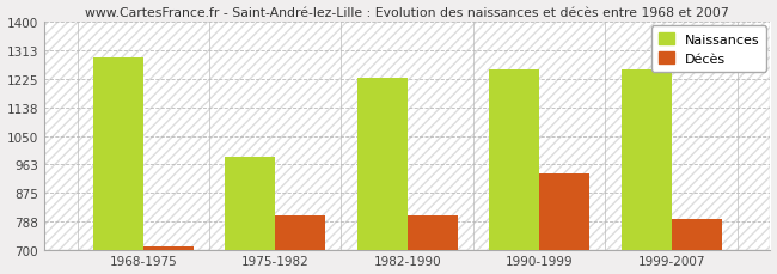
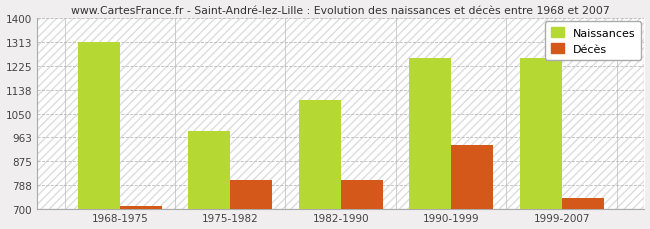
Naissances/1968-1975: 1290 -> 1313
Naissances/1982-1990: 1230 -> 1100
Décès/1999-2007: 795 -> 742
